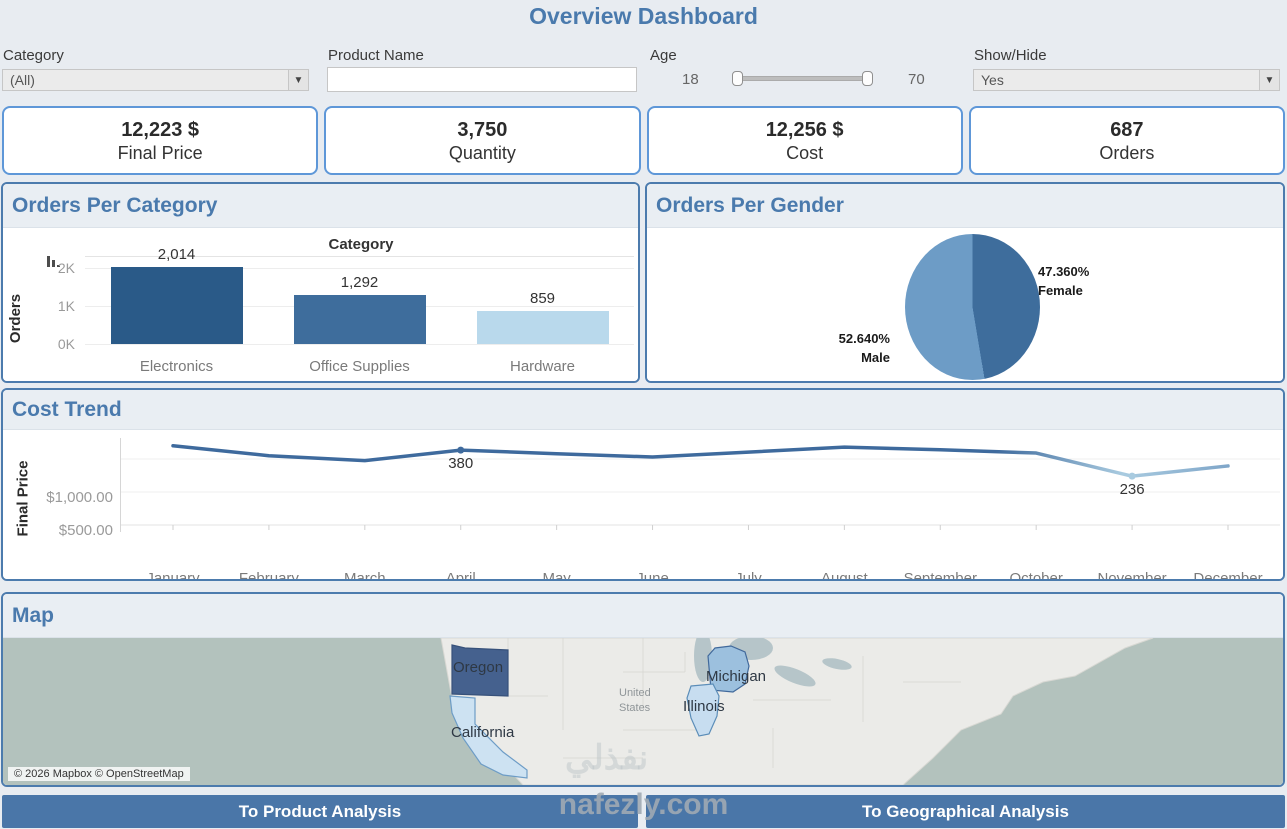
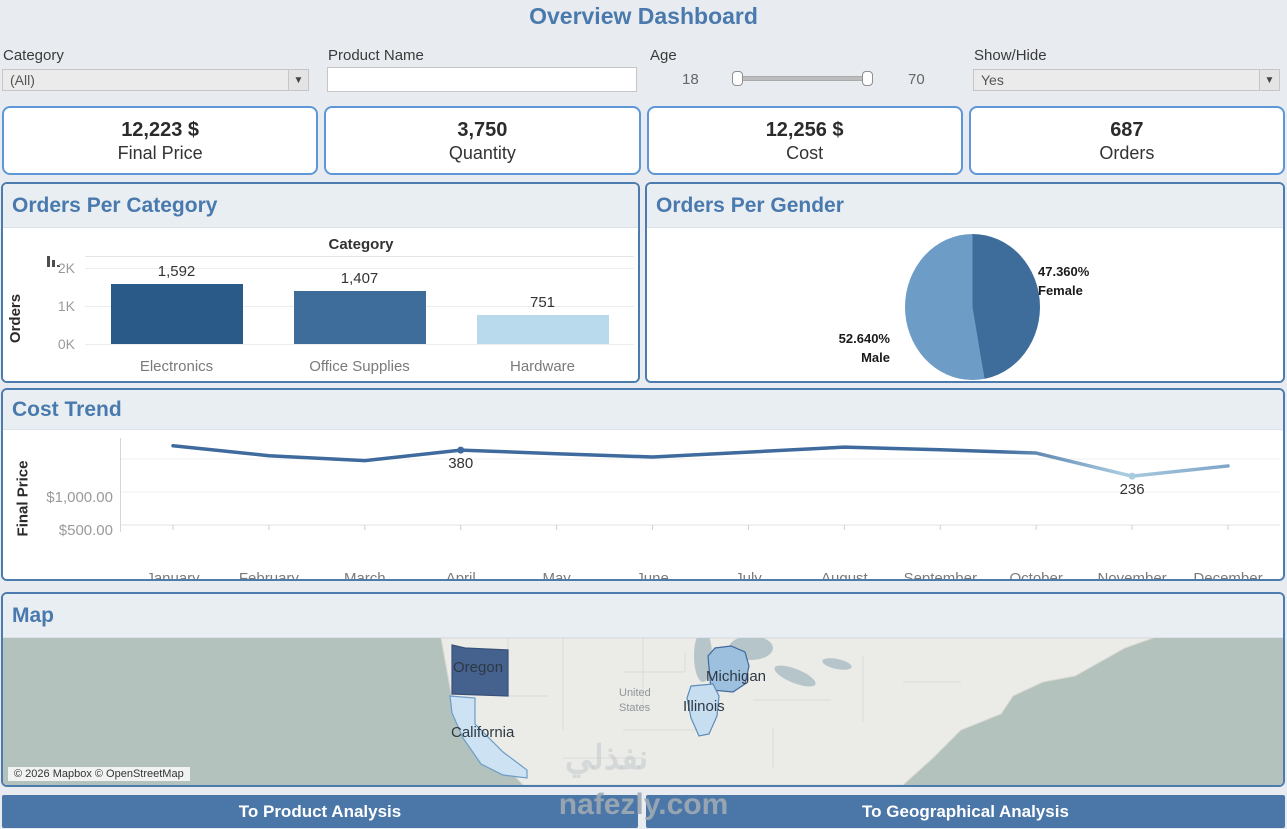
Orders Per Category/Electronics: 2,014 -> 1,592
Orders Per Category/Office Supplies: 1,292 -> 1,407
Orders Per Category/Hardware: 859 -> 751
